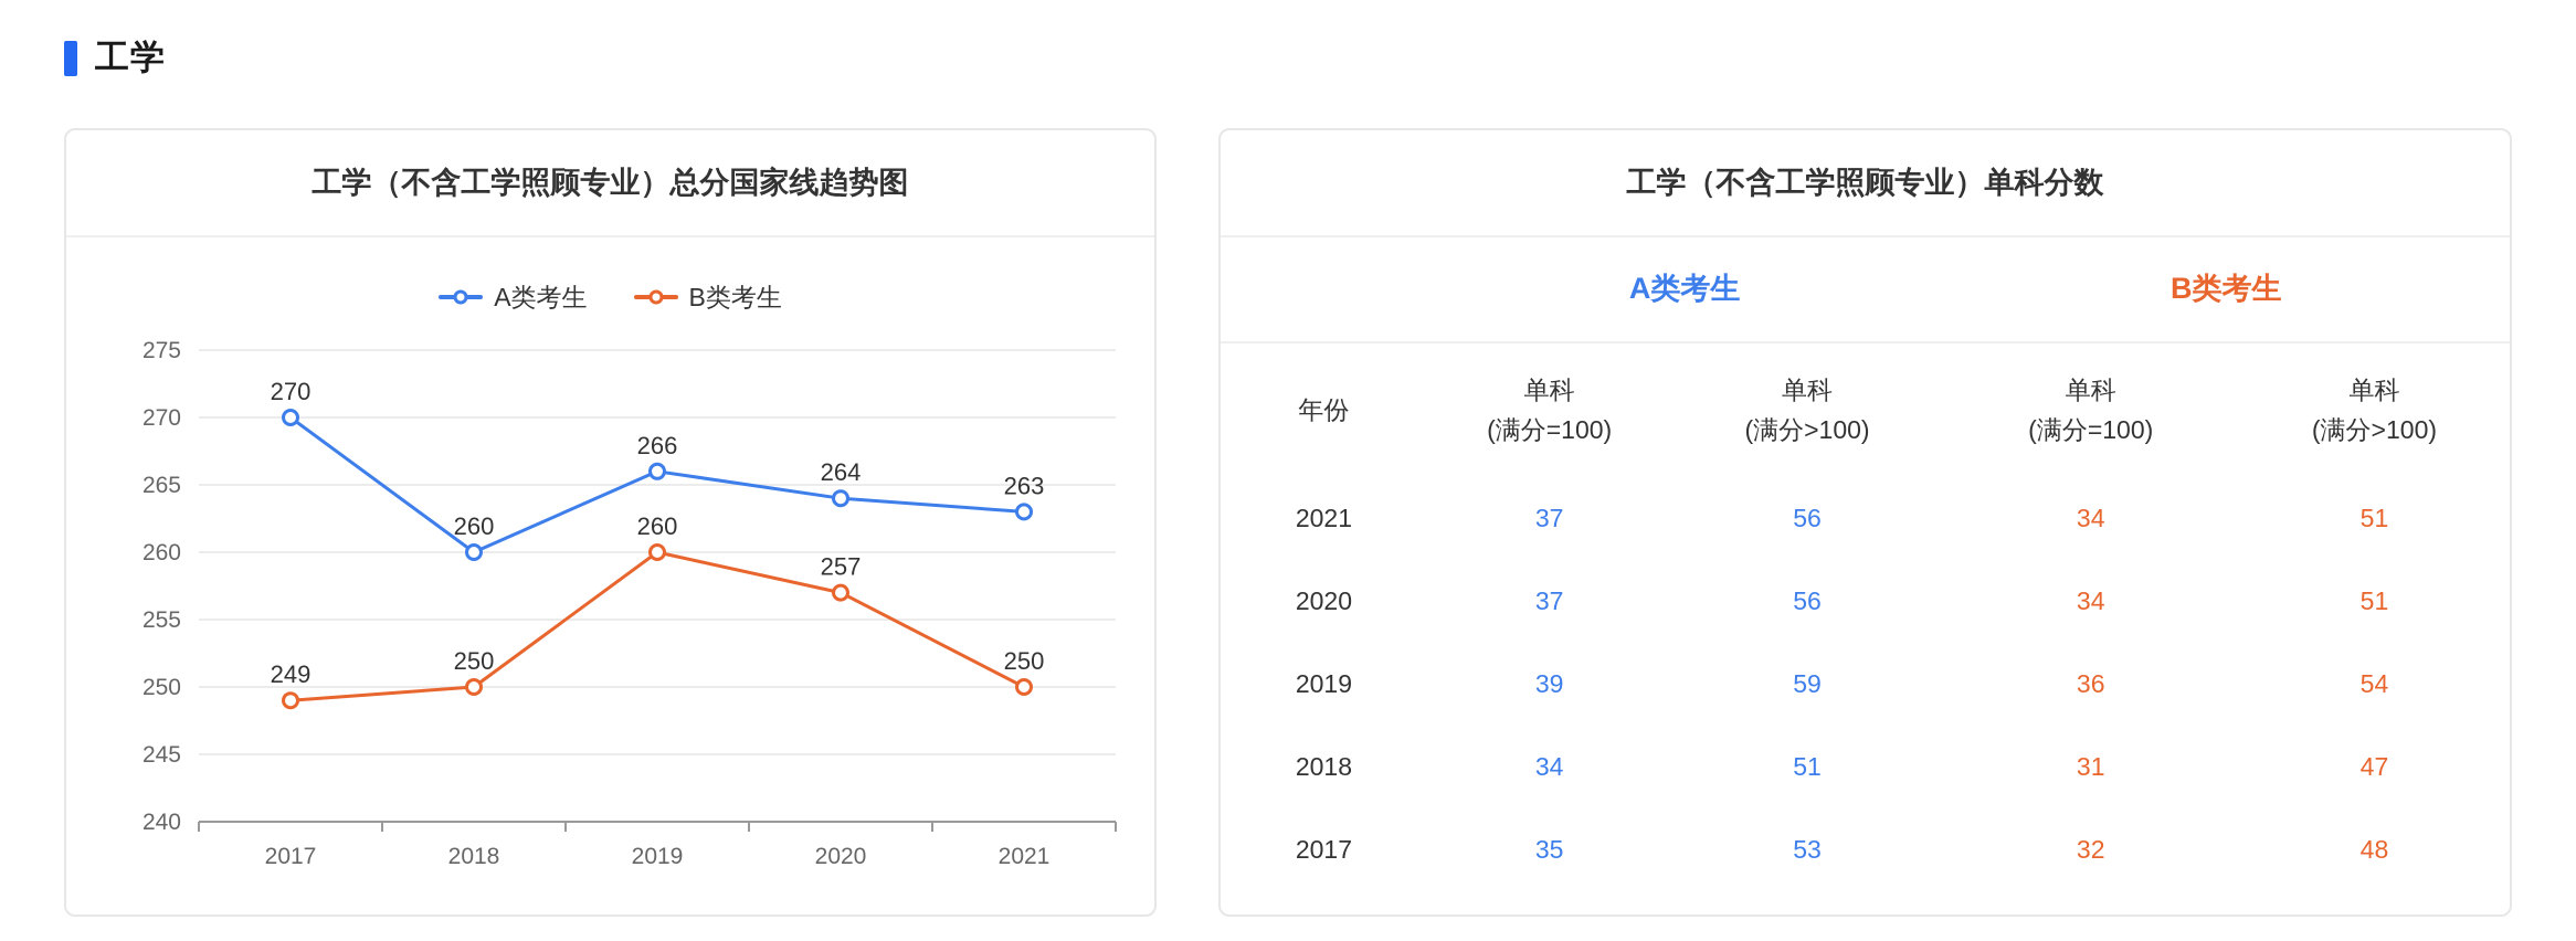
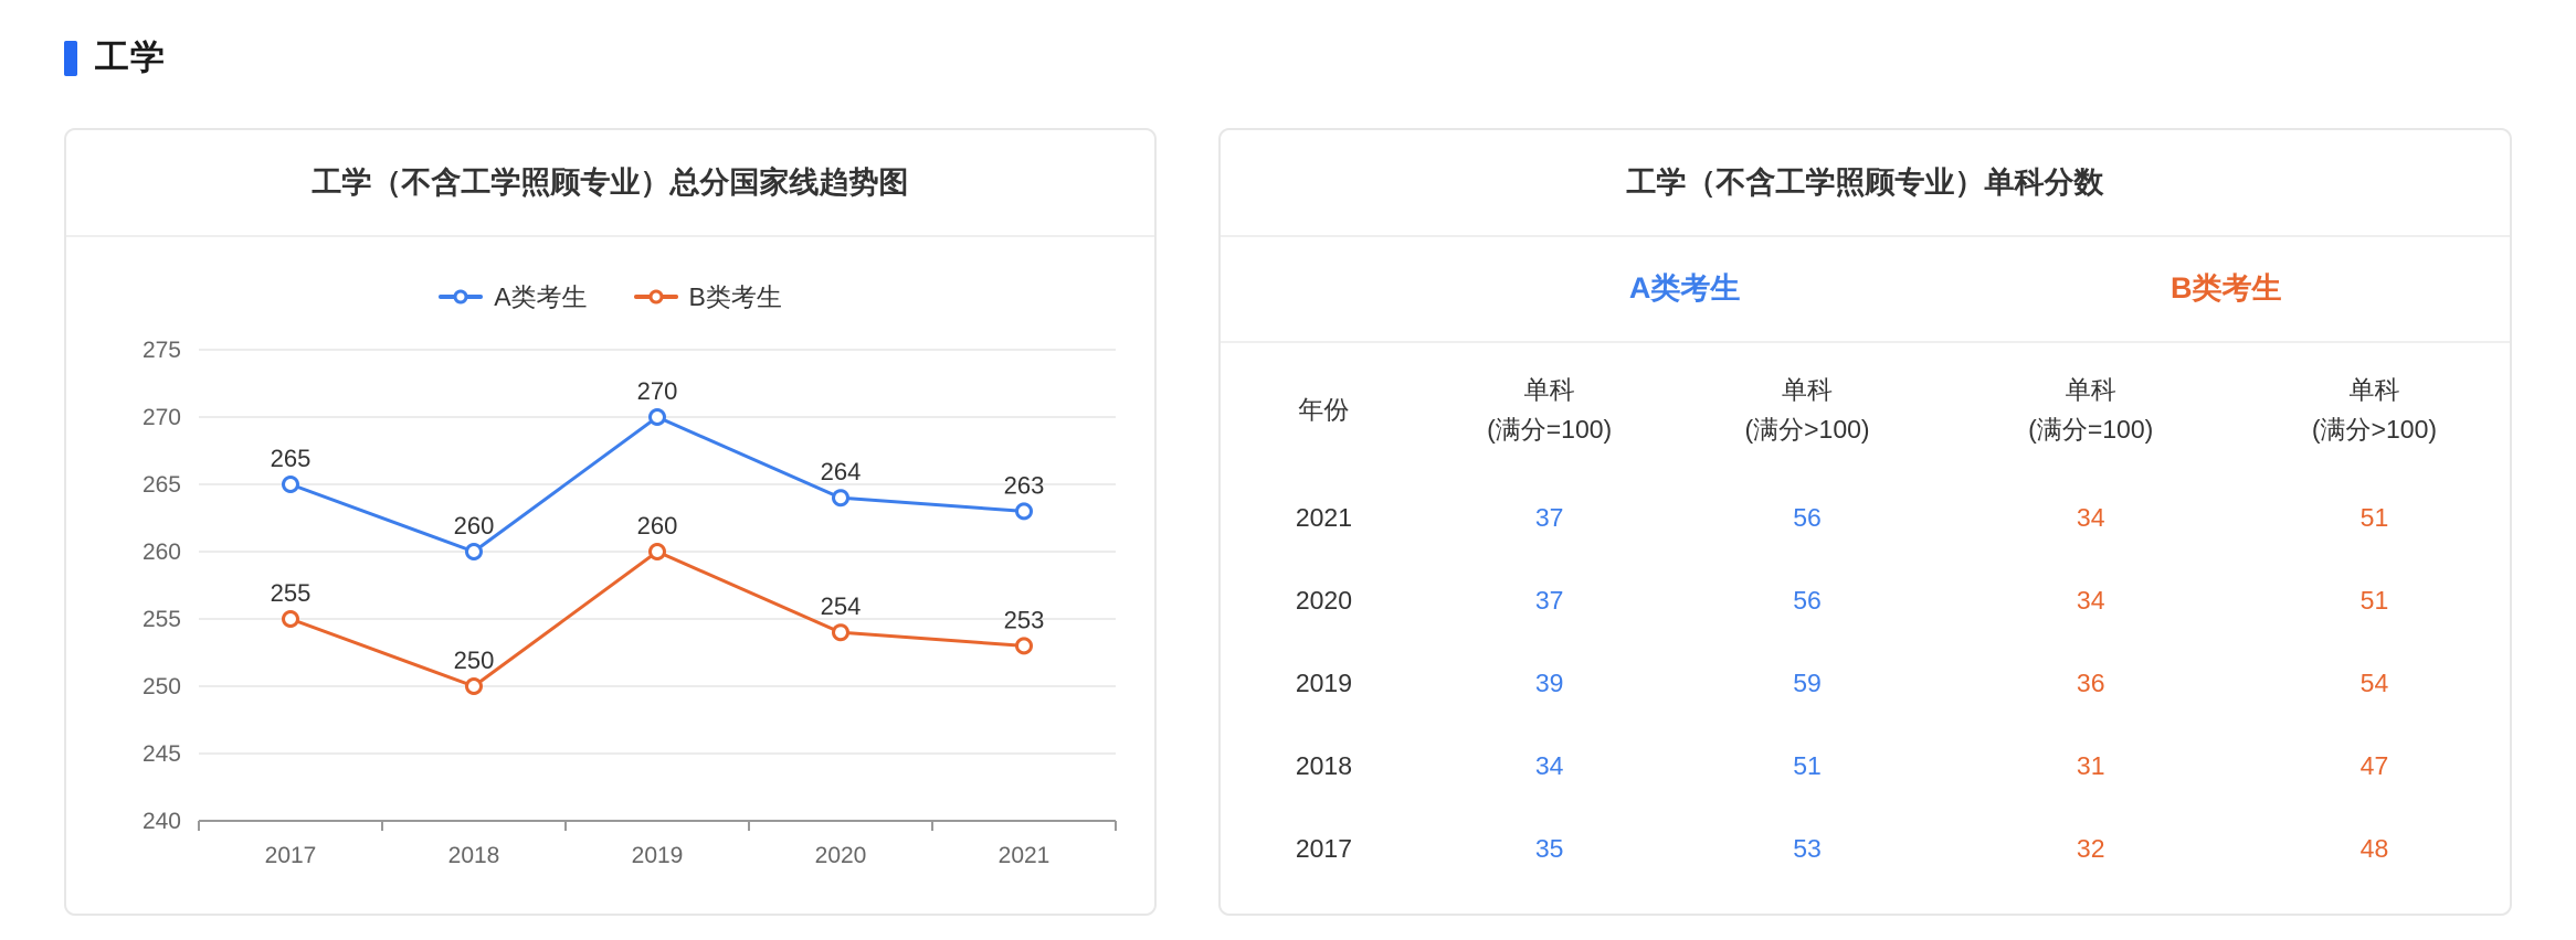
工学（不含工学照顾专业）总分国家线趋势图/A类考生/2017: 270 -> 265
工学（不含工学照顾专业）总分国家线趋势图/B类考生/2017: 249 -> 255
工学（不含工学照顾专业）总分国家线趋势图/A类考生/2019: 266 -> 270
工学（不含工学照顾专业）总分国家线趋势图/B类考生/2020: 257 -> 254
工学（不含工学照顾专业）总分国家线趋势图/B类考生/2021: 250 -> 253
